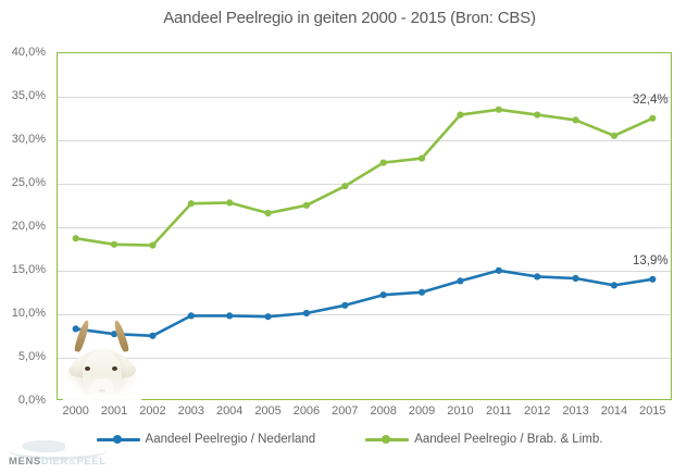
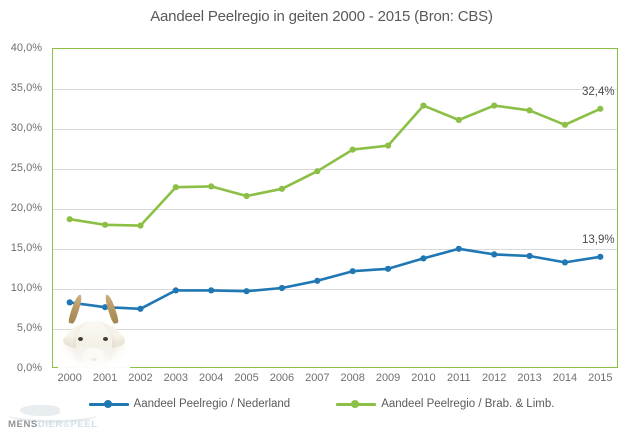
Aandeel Peelregio / Brab. & Limb./2011: 33% -> 31%
